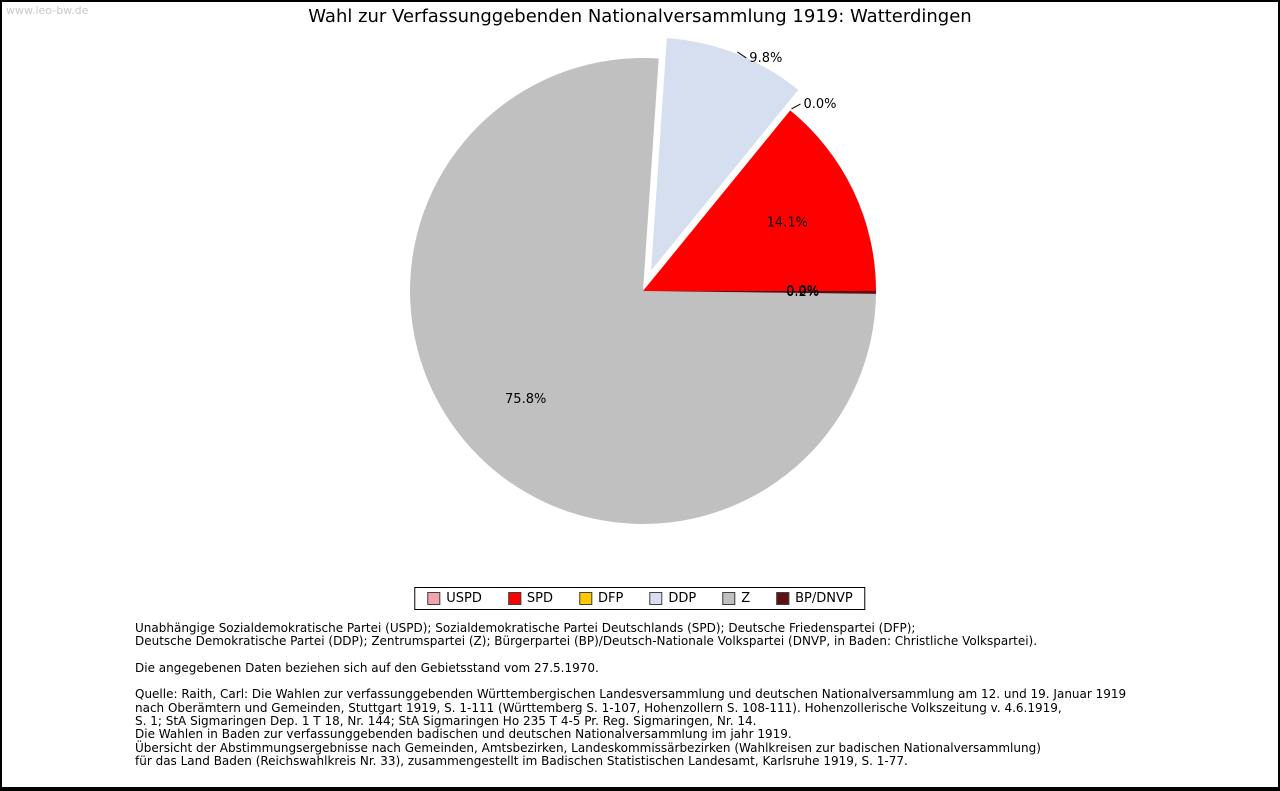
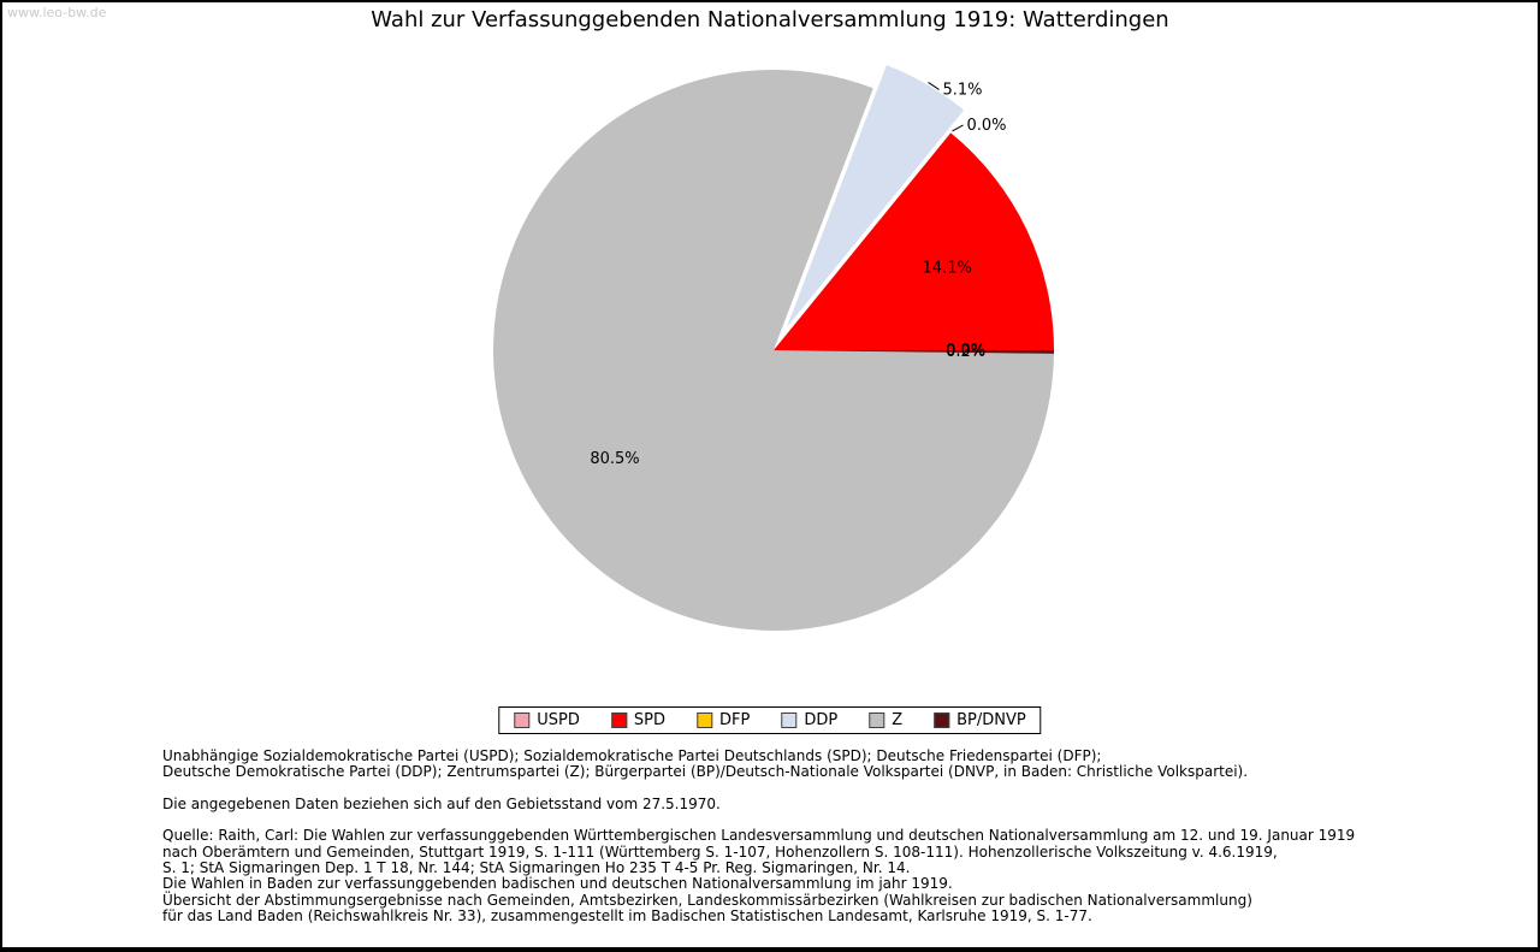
DDP: 9.8% -> 5.1%
Z: 75.8% -> 80.5%
